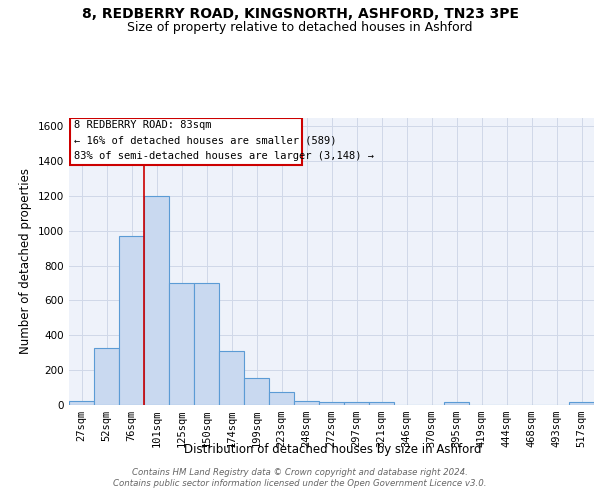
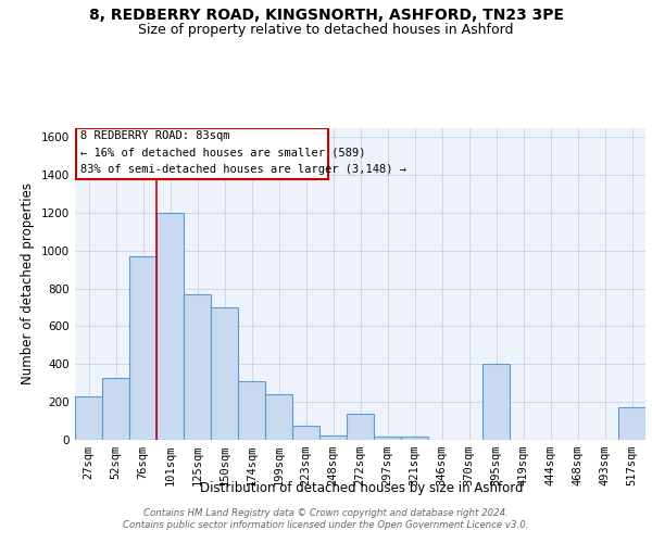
27sqm: 20 -> 230
125sqm: 700 -> 770
199sqm: 160 -> 240
272sqm: 20 -> 140
395sqm: 20 -> 400
517sqm: 20 -> 170
